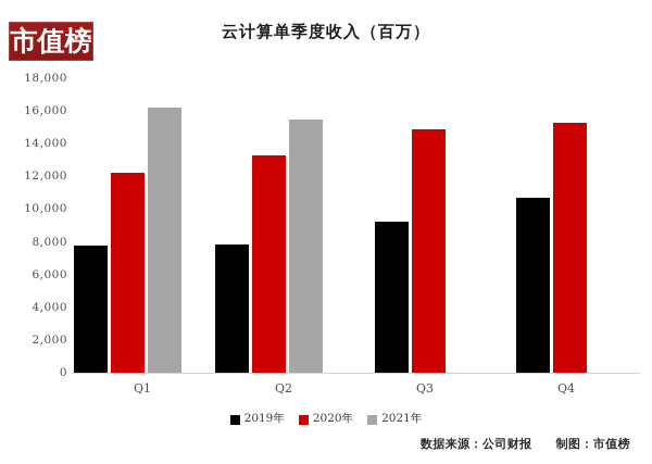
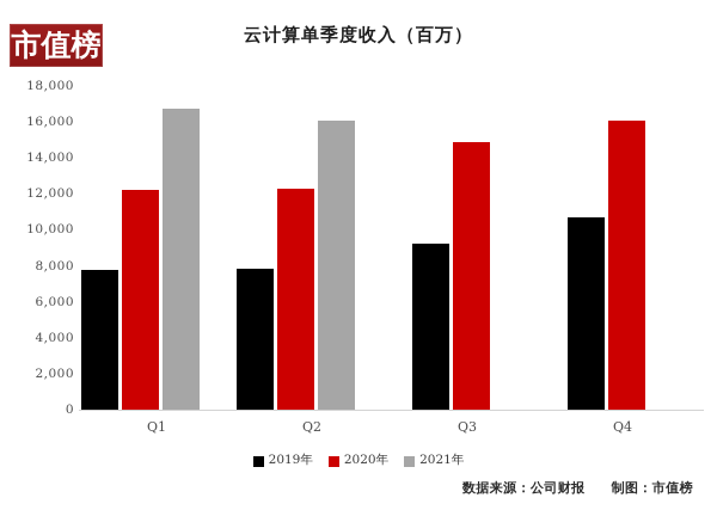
2021年/Q1: 16200 -> 16800
2020年/Q2: 13300 -> 12300
2021年/Q2: 15500 -> 16000
2020年/Q4: 15300 -> 16100
